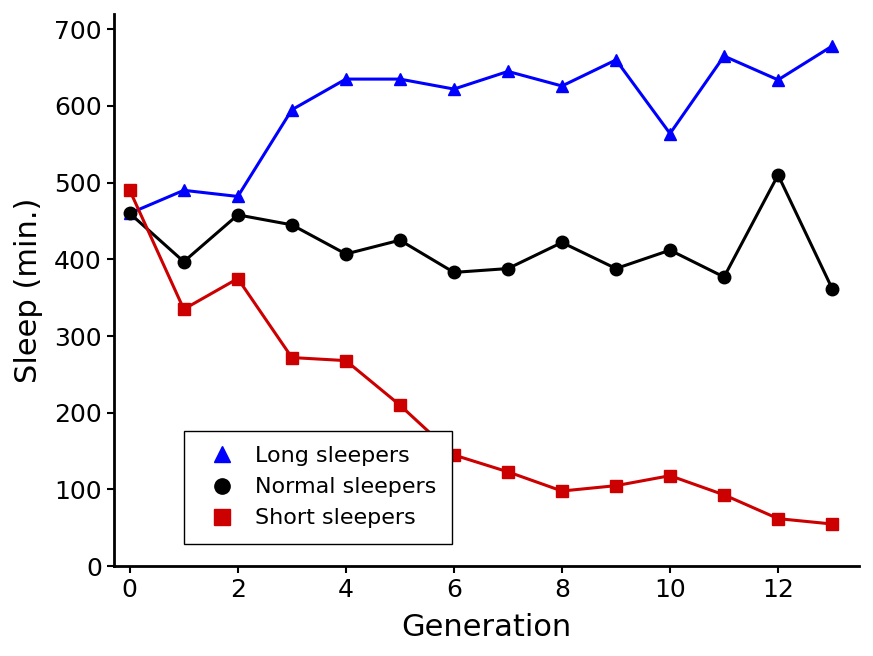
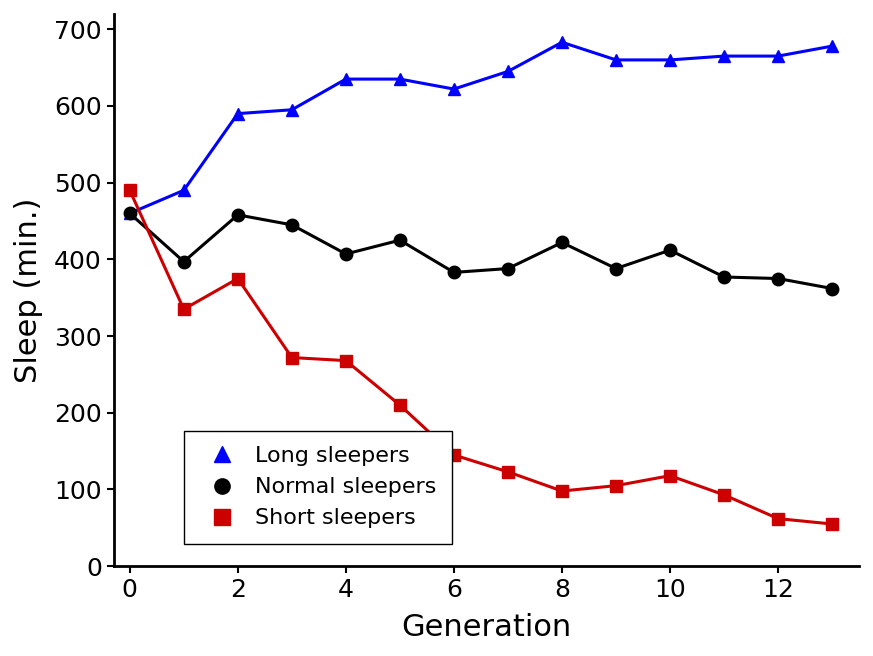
Long sleepers/2: 482 -> 590
Long sleepers/8: 626 -> 683
Long sleepers/10: 564 -> 660
Long sleepers/12: 634 -> 665
Normal sleepers/12: 510 -> 375
